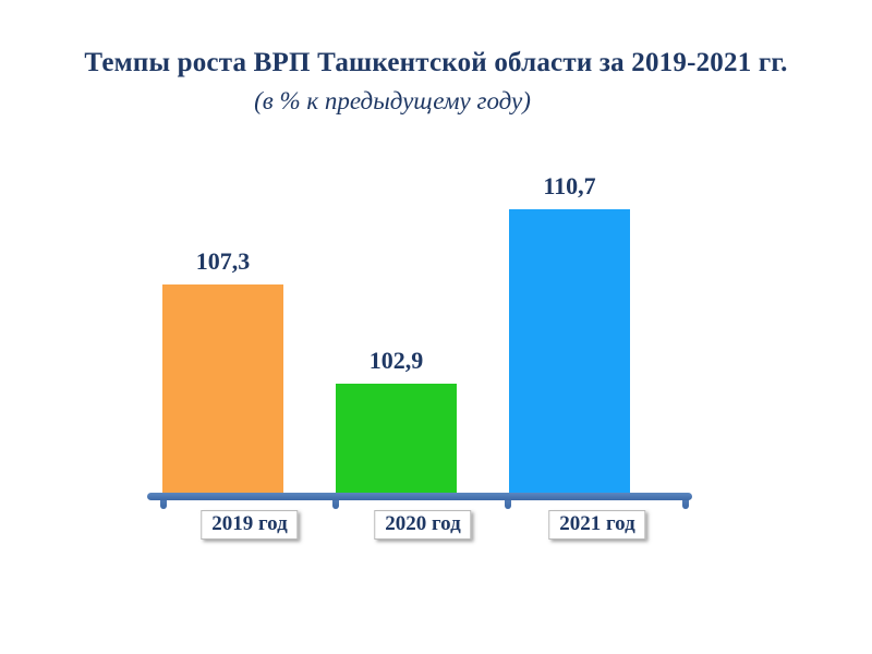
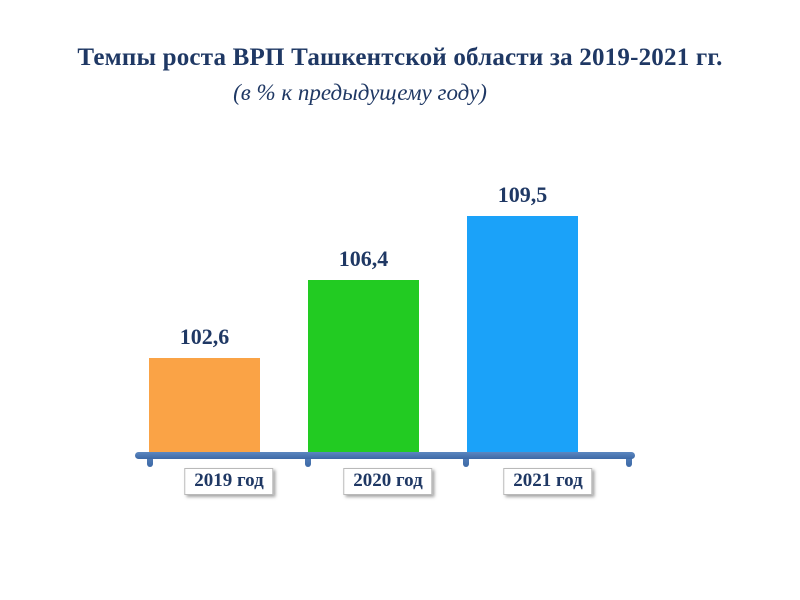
2019 год: 107,3 -> 102,6
2020 год: 102,9 -> 106,4
2021 год: 110,7 -> 109,5
